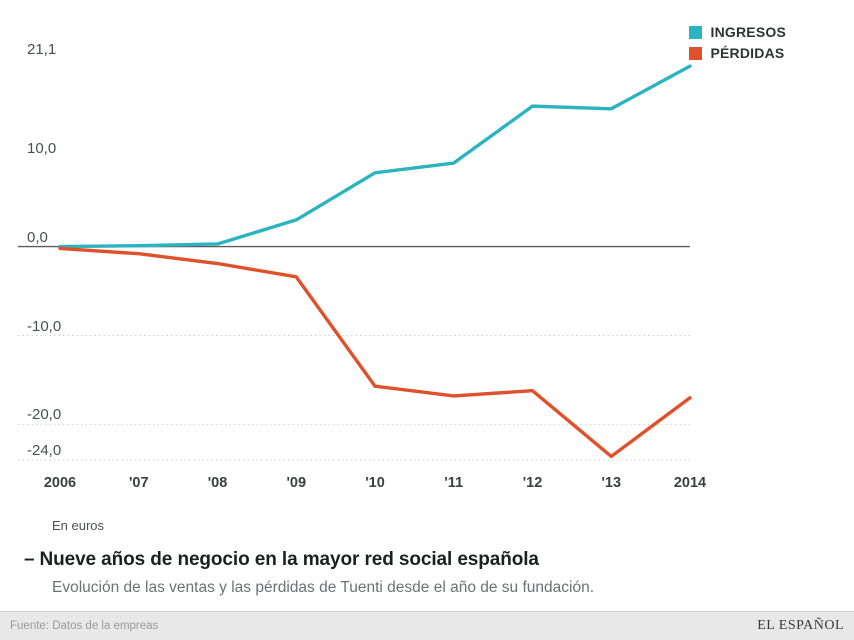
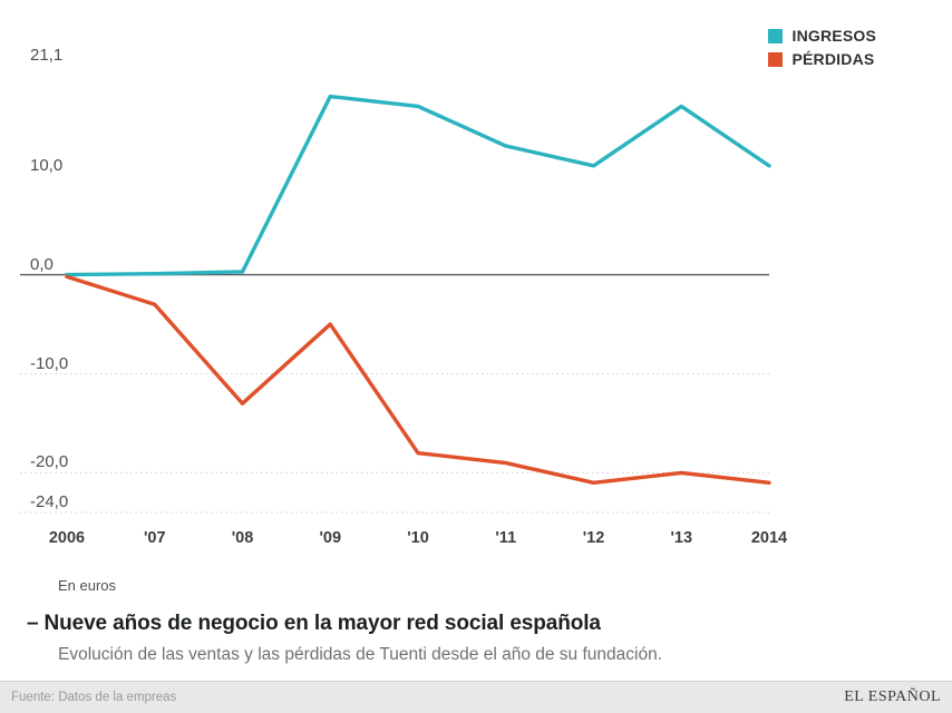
PÉRDIDAS/'07: -1 -> -3
PÉRDIDAS/'08: -2 -> -13
INGRESOS/'09: 3 -> 18
PÉRDIDAS/'09: -3 -> -5
INGRESOS/'10: 8 -> 17
PÉRDIDAS/'10: -16 -> -18
INGRESOS/'11: 9 -> 13
PÉRDIDAS/'11: -17 -> -19
INGRESOS/'12: 16 -> 11
PÉRDIDAS/'12: -16 -> -21
INGRESOS/'13: 16 -> 17
PÉRDIDAS/'13: -24 -> -20
INGRESOS/2014: 20 -> 11
PÉRDIDAS/2014: -17 -> -21
